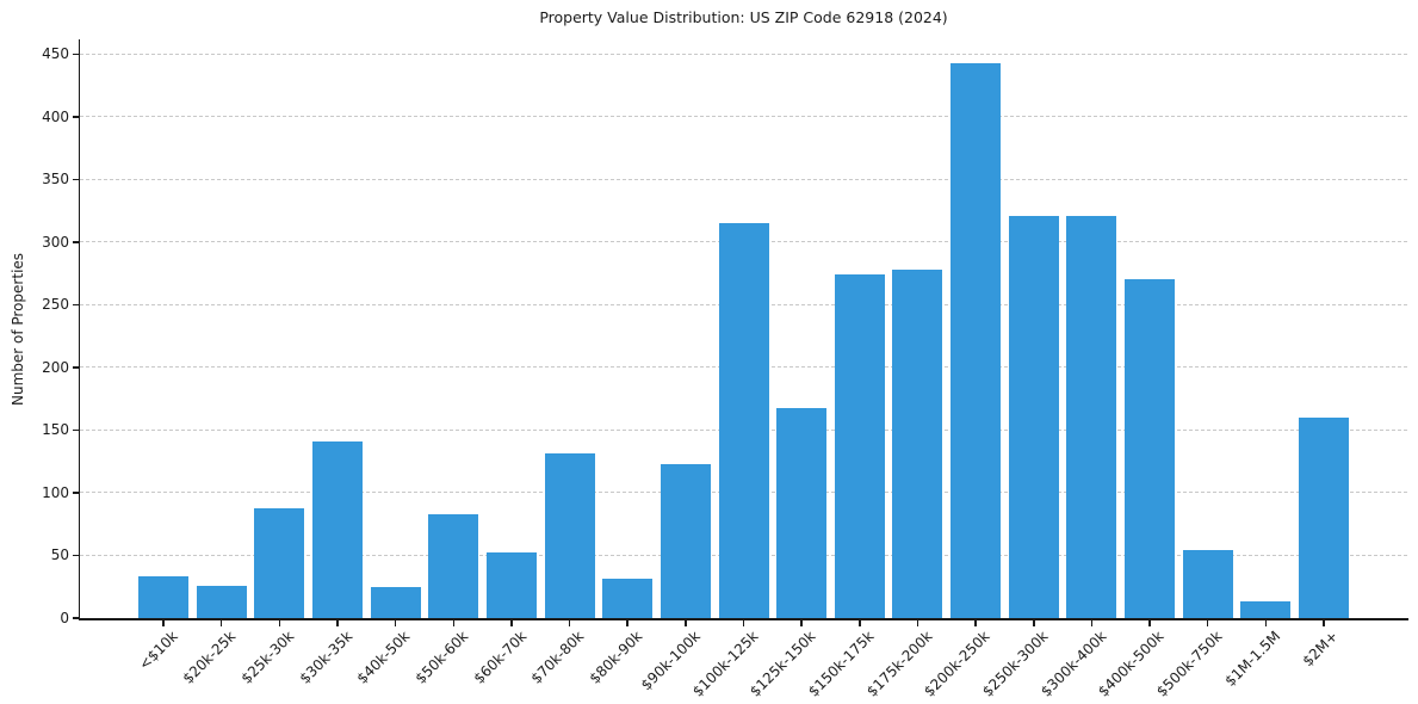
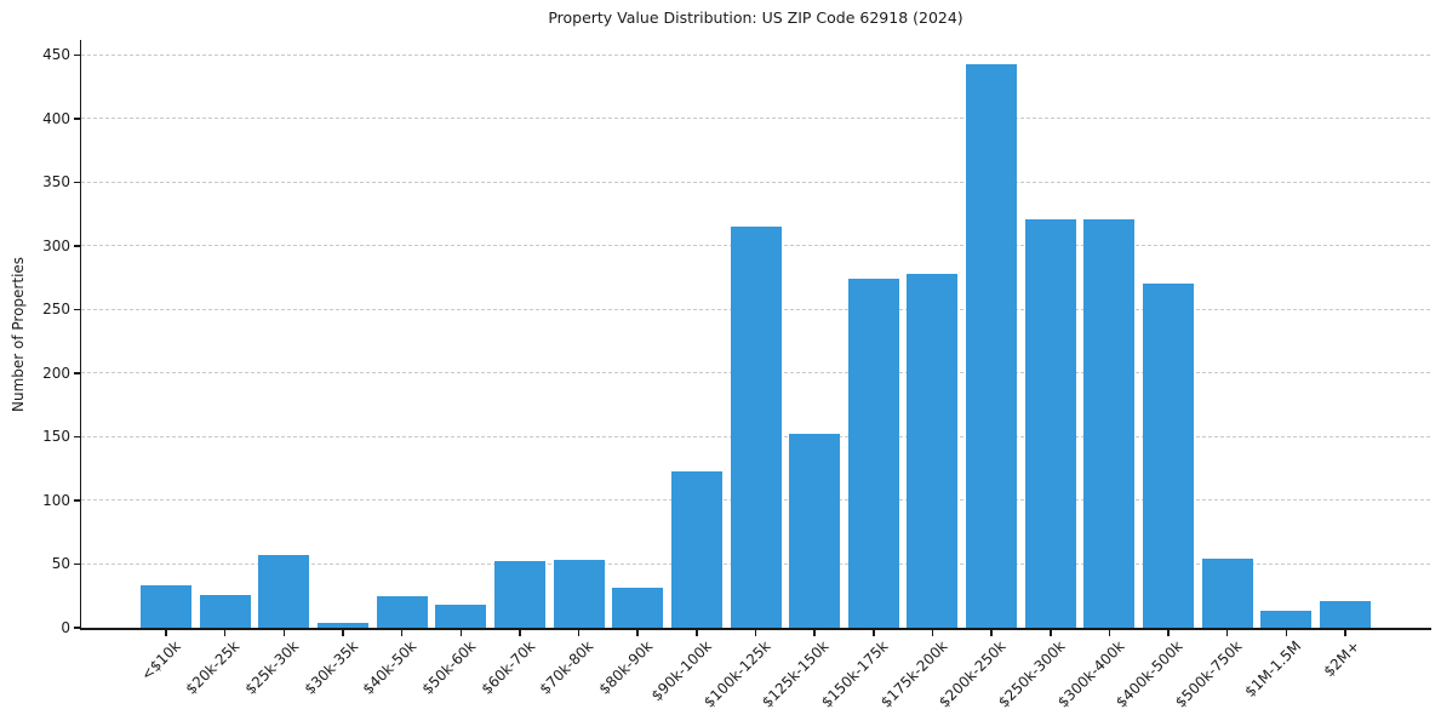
$25k-30k: 88 -> 57
$30k-35k: 141 -> 4
$50k-60k: 83 -> 18
$70k-80k: 131 -> 53
$125k-150k: 168 -> 152
$2M+: 160 -> 21
